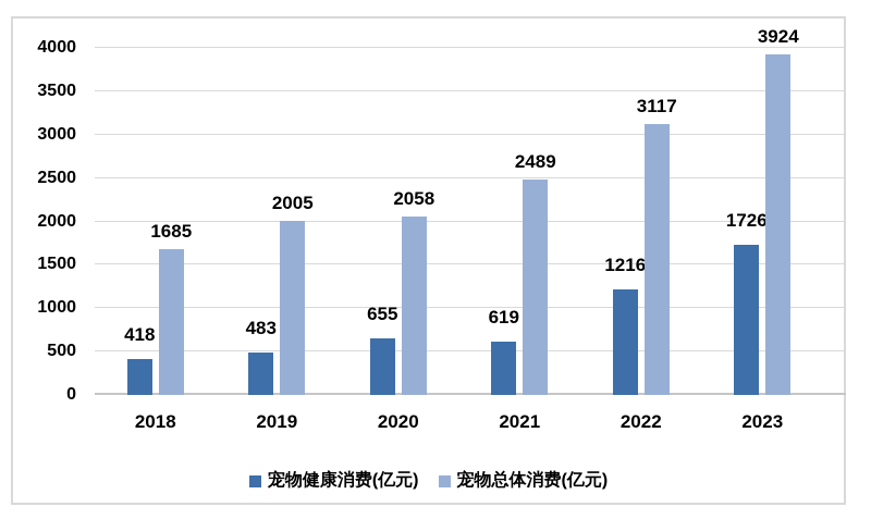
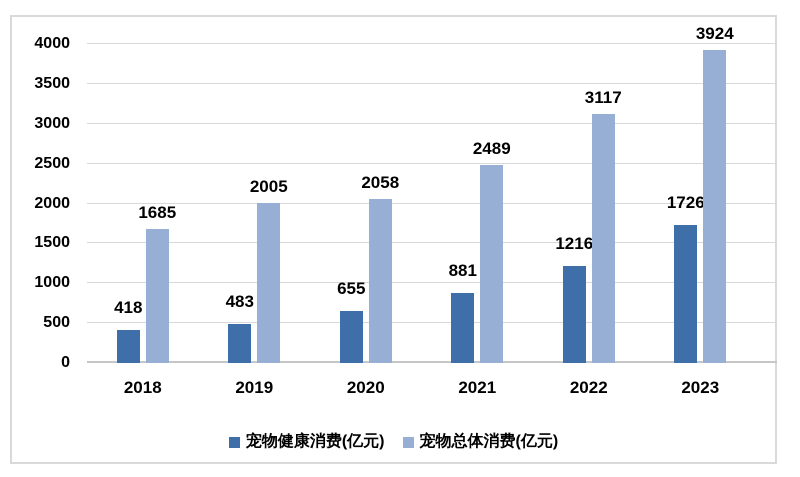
宠物健康消费(亿元)/2021: 619 -> 881
